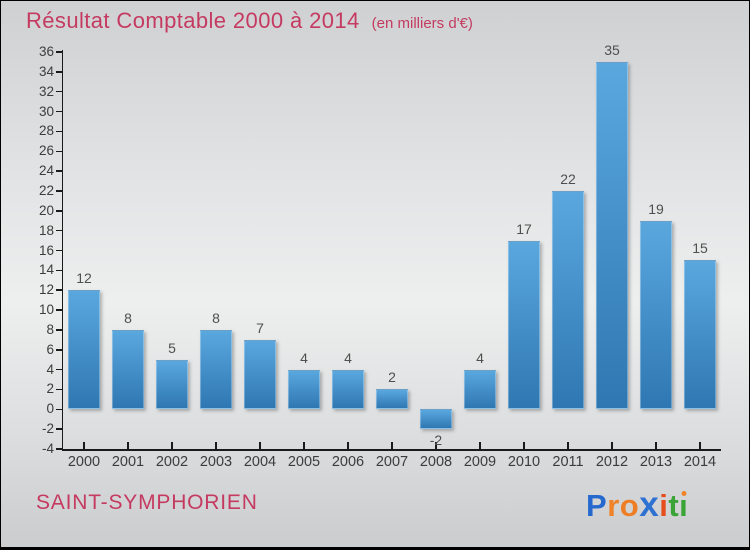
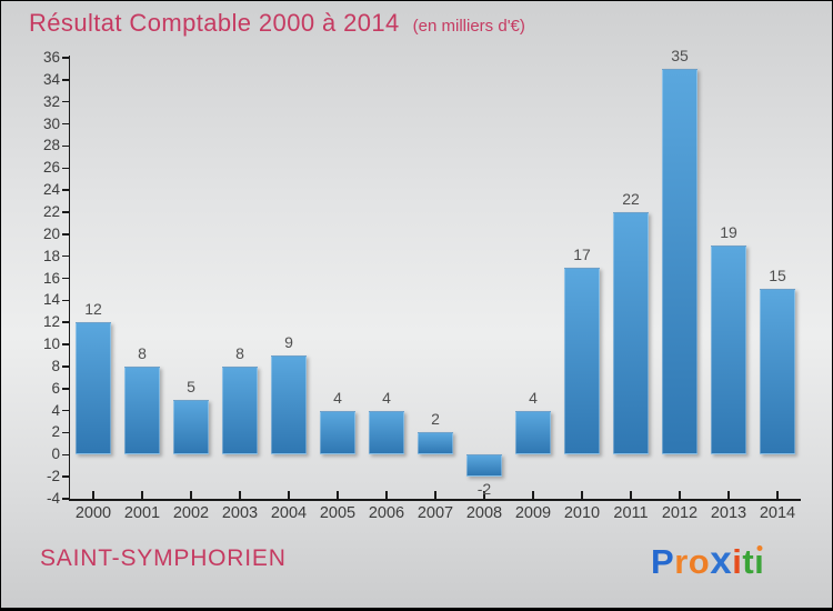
2004: 7 -> 9
